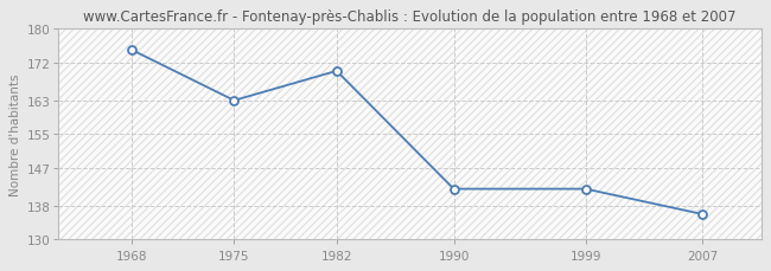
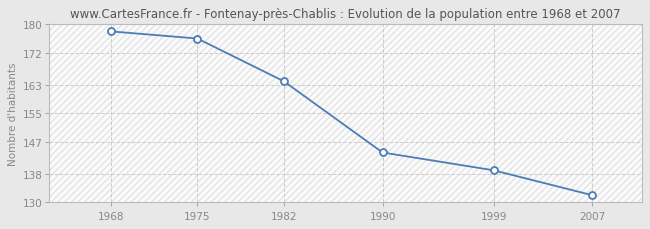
1968: 175 -> 178
1975: 163 -> 176
1982: 170 -> 164
1990: 142 -> 144
1999: 142 -> 139
2007: 136 -> 132
